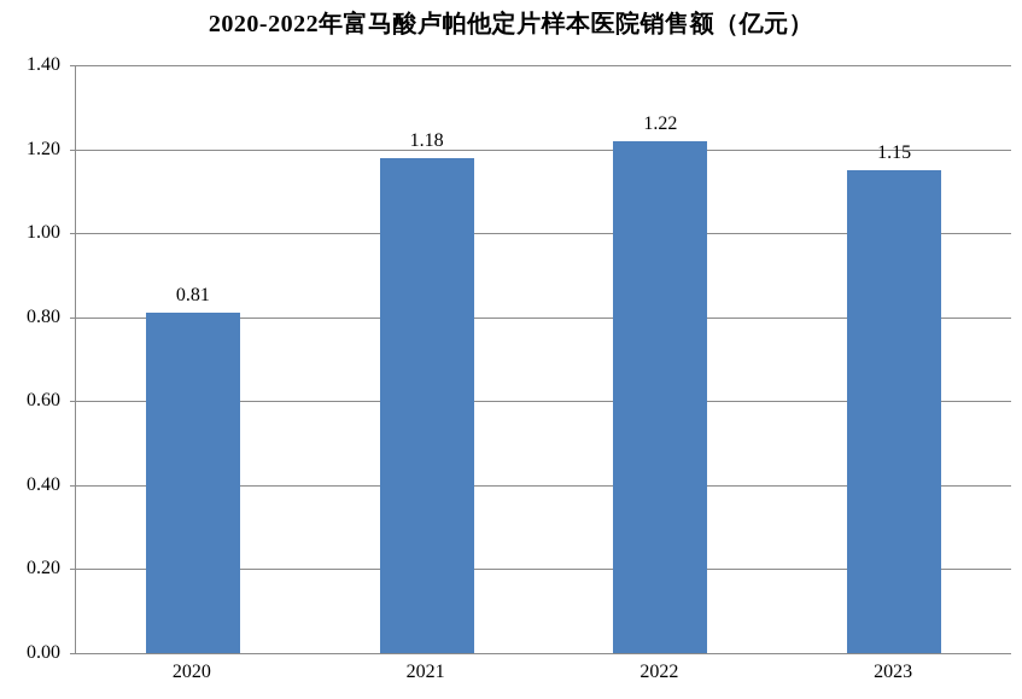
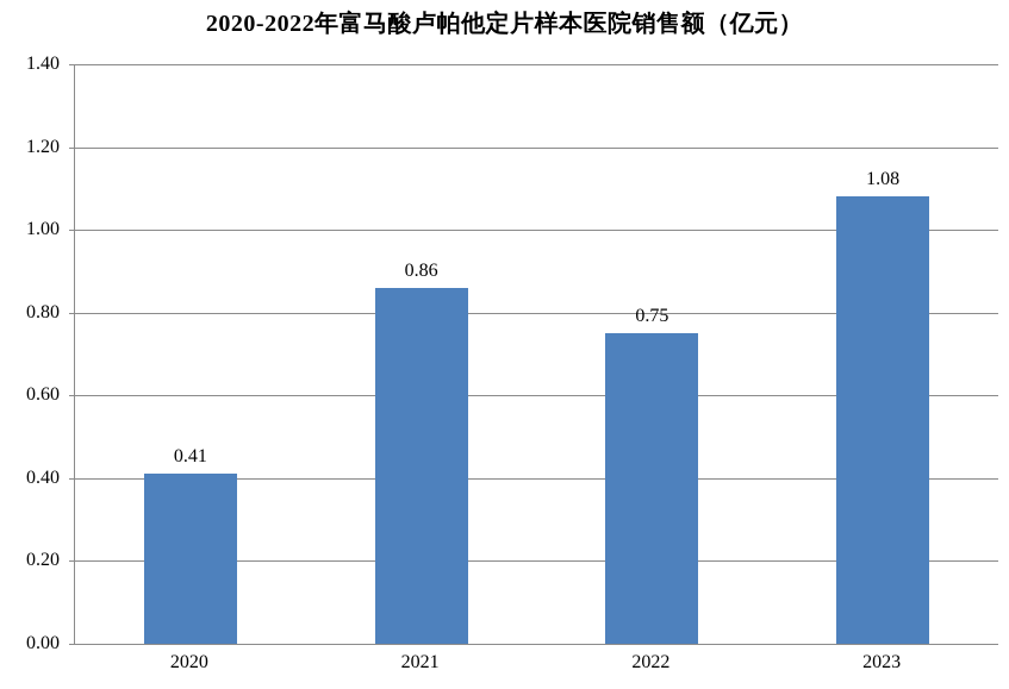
2020: 0.81 -> 0.41
2021: 1.18 -> 0.86
2022: 1.22 -> 0.75
2023: 1.15 -> 1.08
